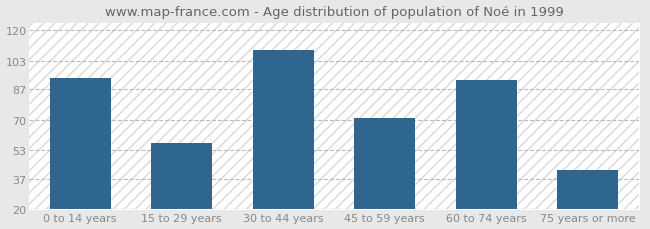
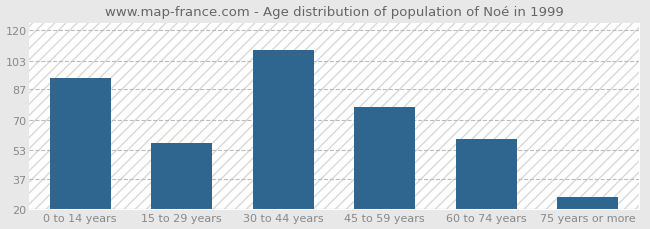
45 to 59 years: 71 -> 77
60 to 74 years: 92 -> 59
75 years or more: 42 -> 27
